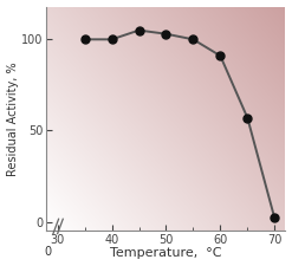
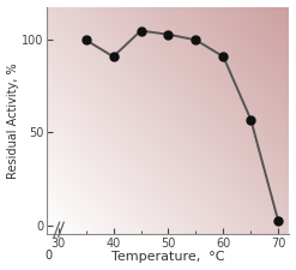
40: 100 -> 91
